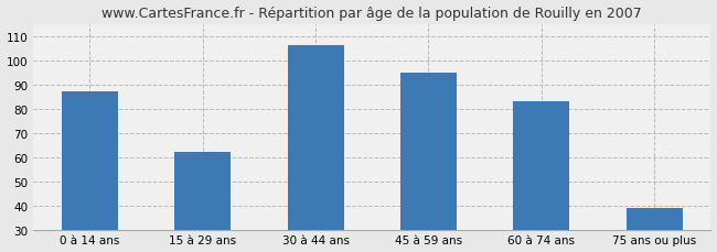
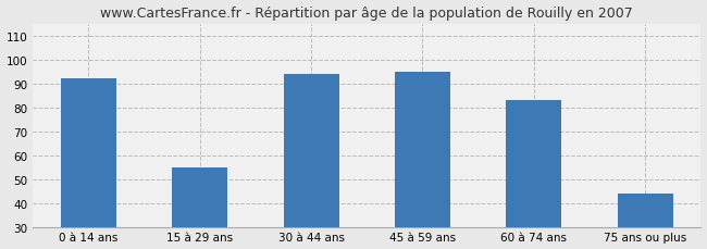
0 à 14 ans: 87 -> 92
15 à 29 ans: 62 -> 55
30 à 44 ans: 106 -> 94
75 ans ou plus: 39 -> 44
